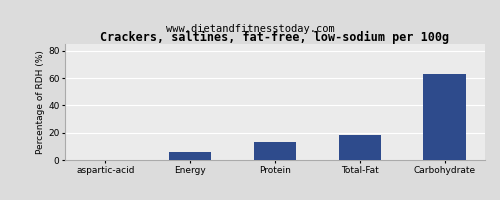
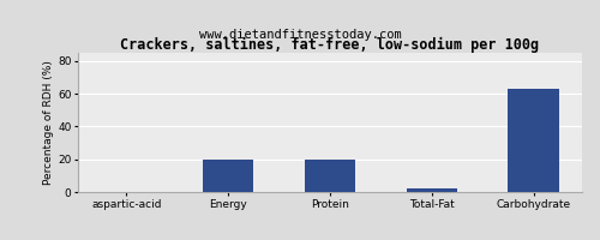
Energy: 6 -> 20
Protein: 13 -> 20
Total-Fat: 18 -> 2
